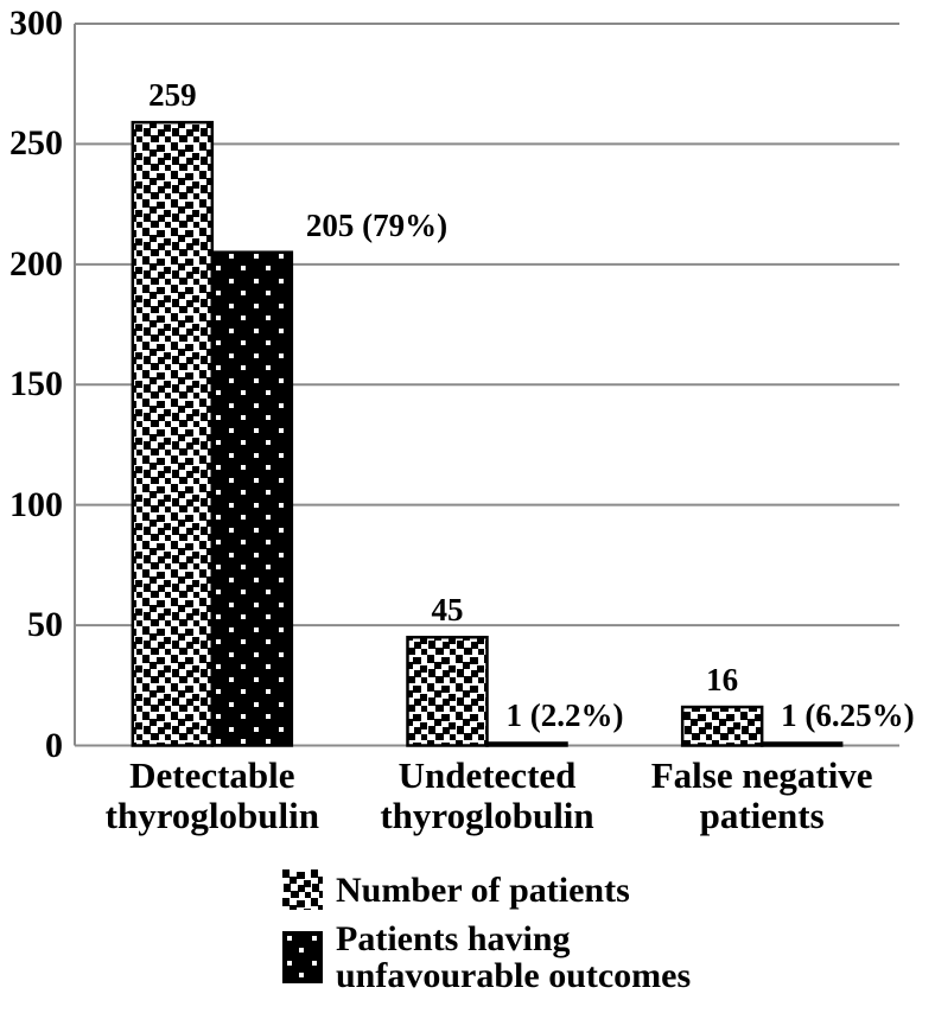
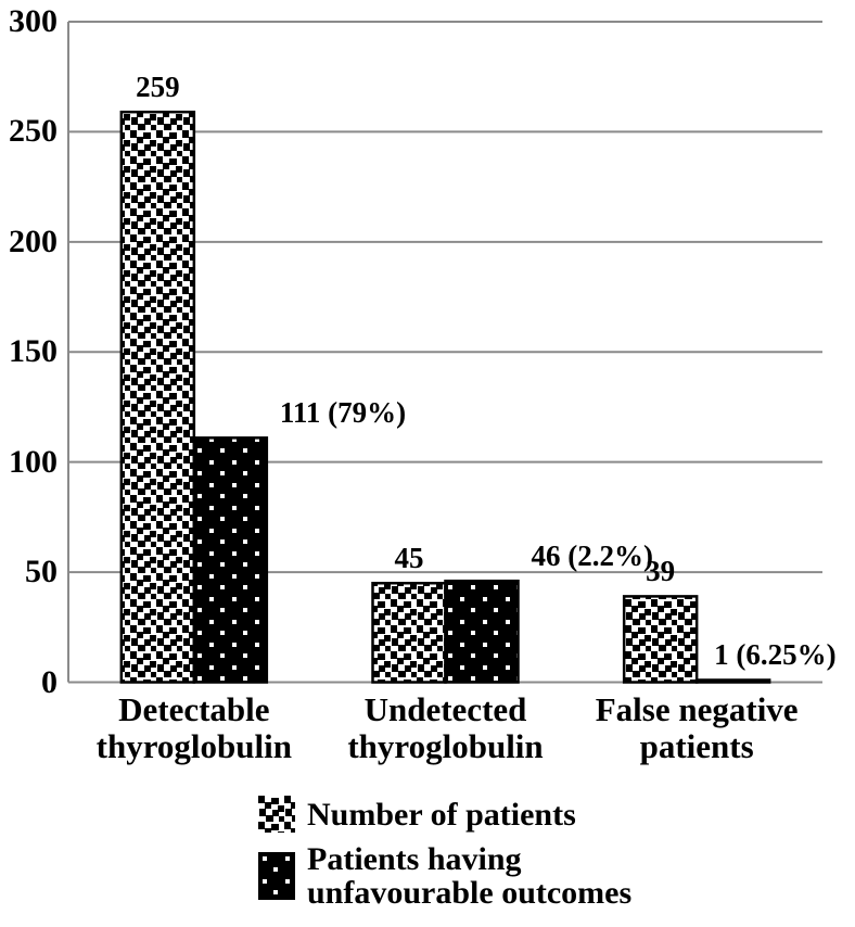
Patients having unfavourable outcomes/Detectable thyroglobulin: 205 -> 111
Patients having unfavourable outcomes/Undetected thyroglobulin: 1 -> 46
Number of patients/False negative patients: 16 -> 39
